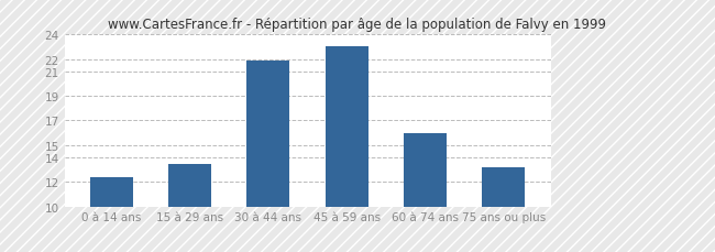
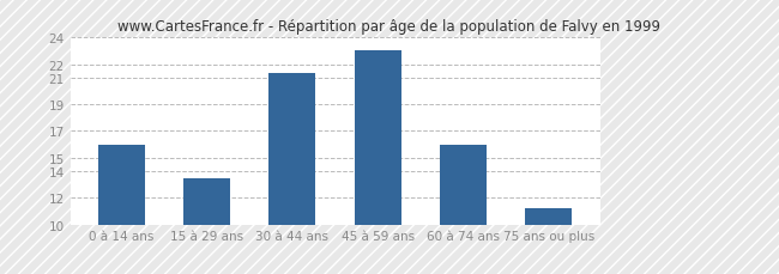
0 à 14 ans: 12.4 -> 16.0
30 à 44 ans: 21.9 -> 21.3
75 ans ou plus: 13.2 -> 11.2
